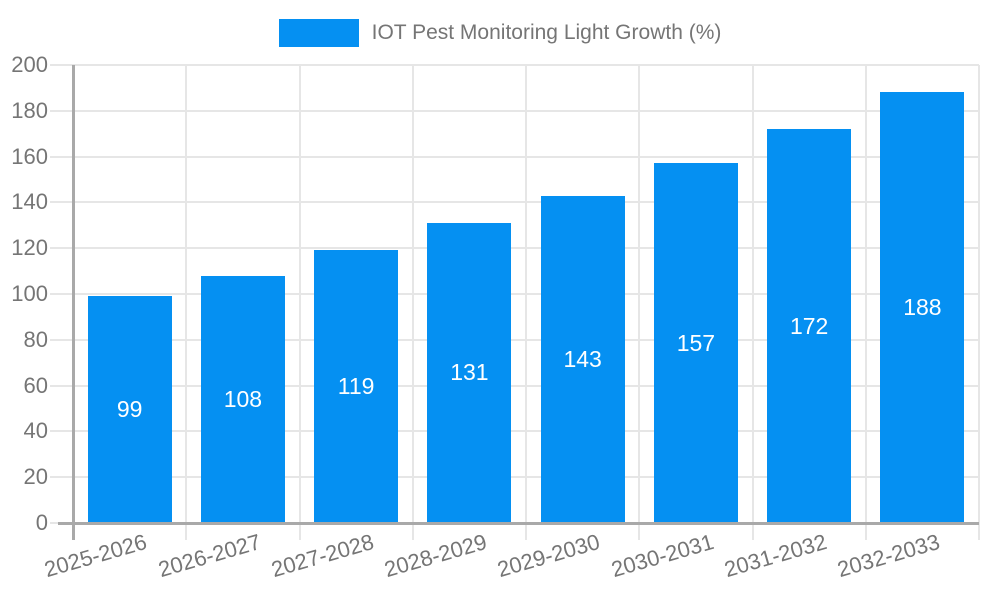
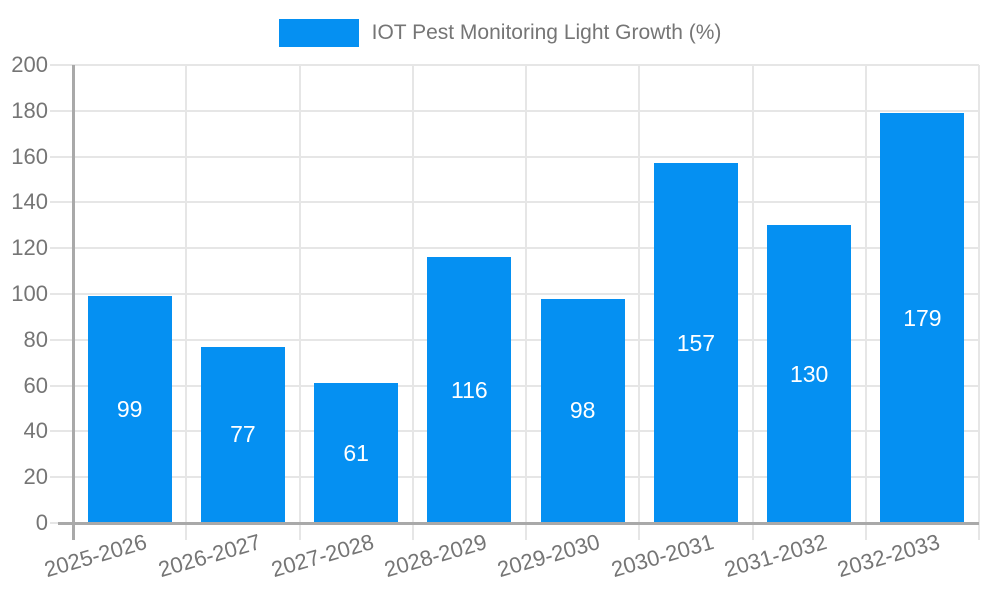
2026-2027: 108 -> 77
2027-2028: 119 -> 61
2028-2029: 131 -> 116
2029-2030: 143 -> 98
2031-2032: 172 -> 130
2032-2033: 188 -> 179
